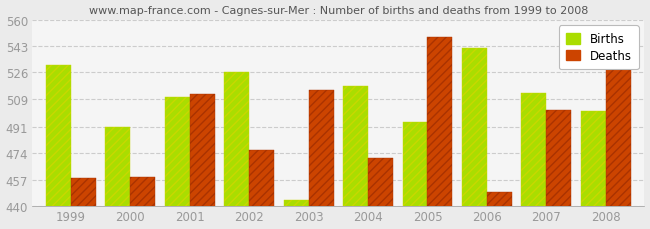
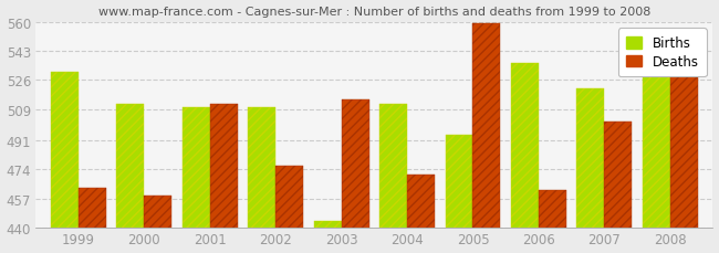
Deaths/1999: 458 -> 463
Births/2000: 491 -> 512
Births/2002: 526 -> 510
Births/2004: 517 -> 512
Deaths/2005: 549 -> 559
Births/2006: 542 -> 536
Deaths/2006: 449 -> 462
Births/2007: 513 -> 521
Births/2008: 501 -> 530
